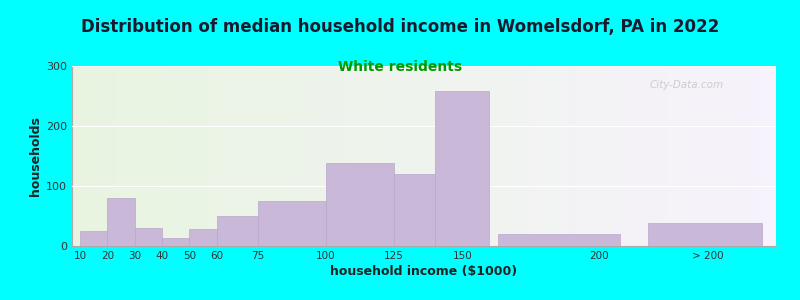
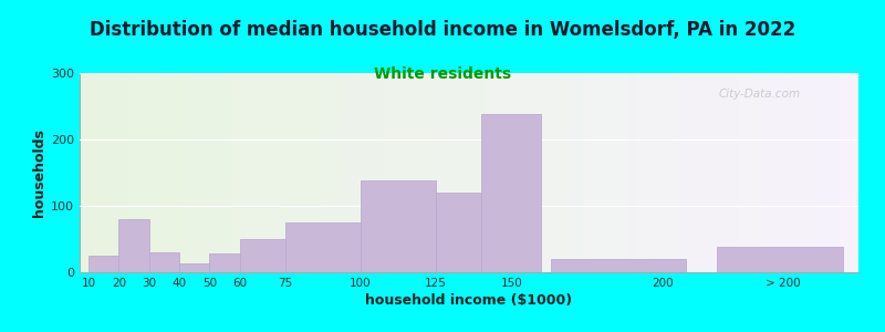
150: 258 -> 238
